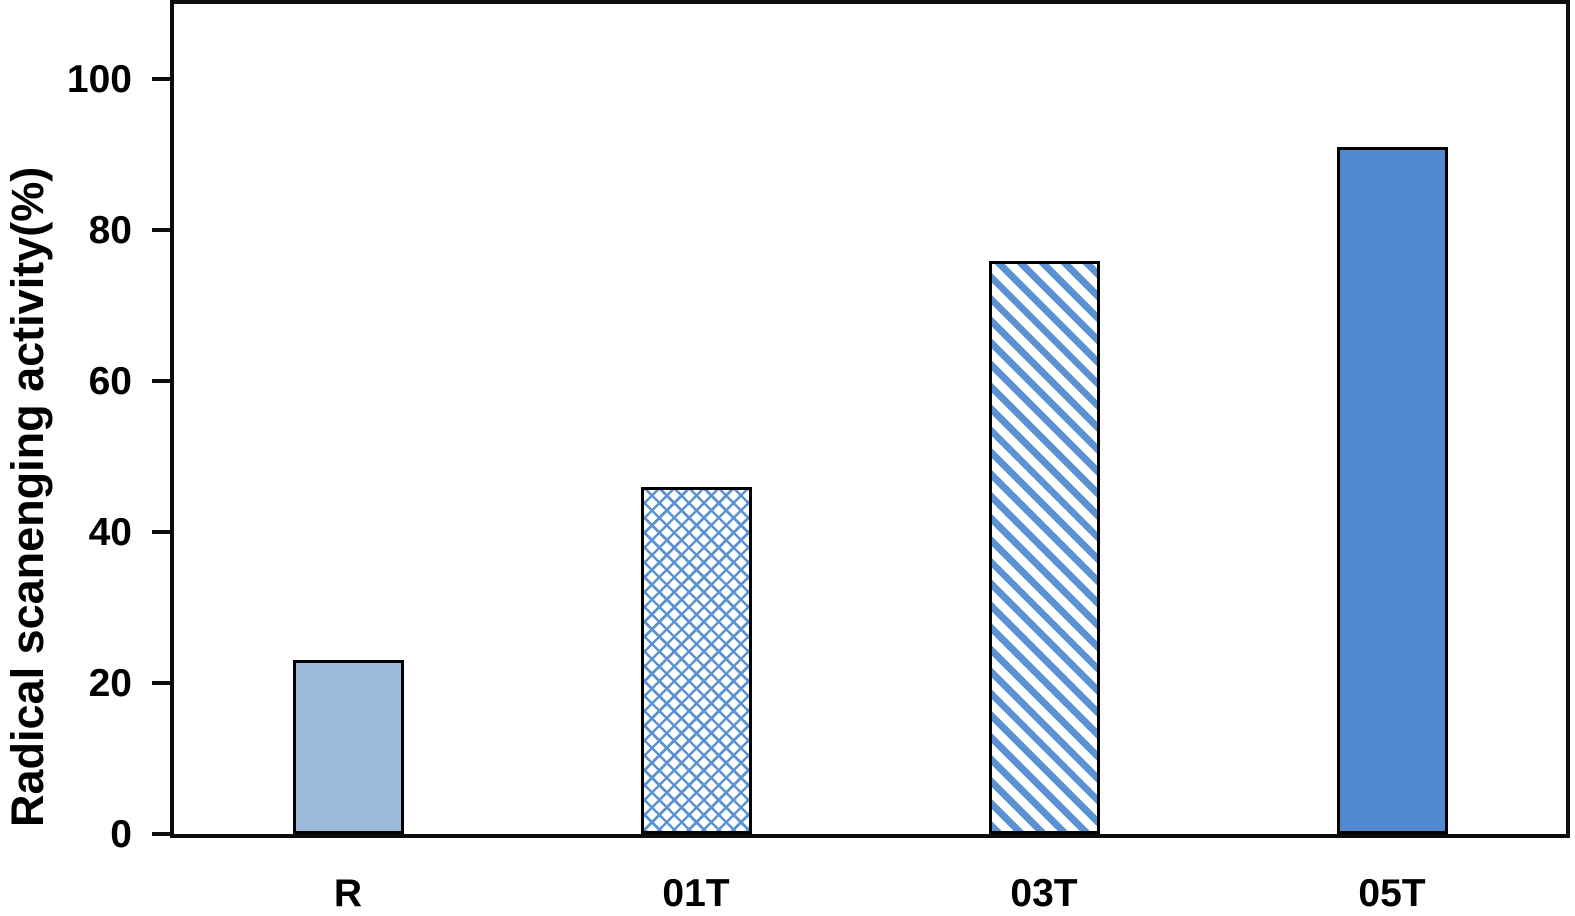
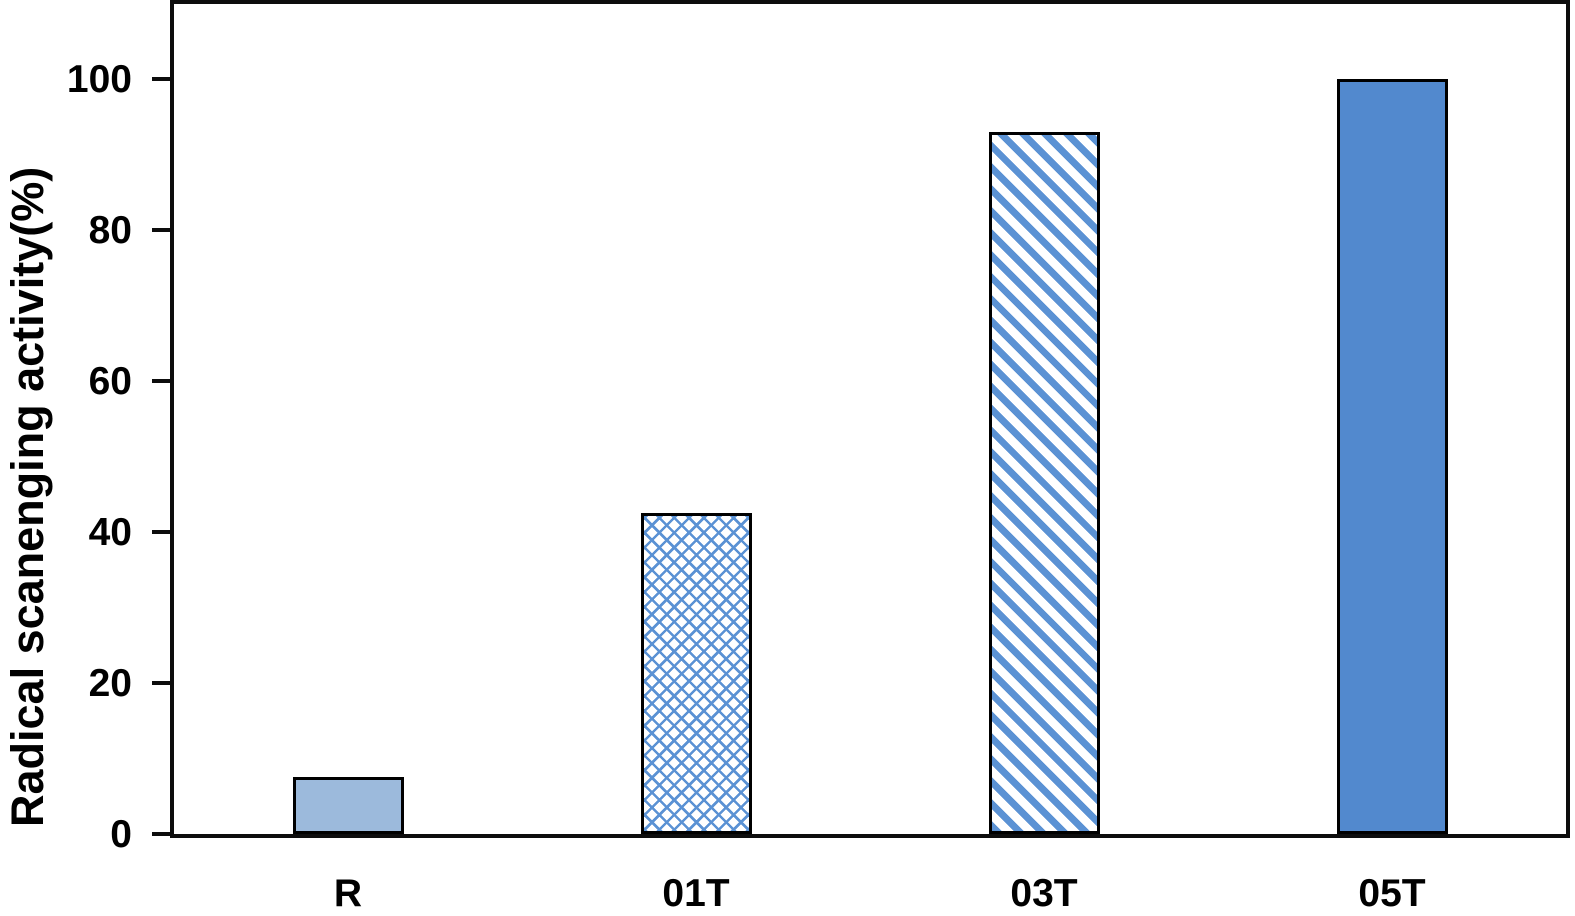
R: 23 -> 8
01T: 46 -> 42
03T: 76 -> 93
05T: 91 -> 100
